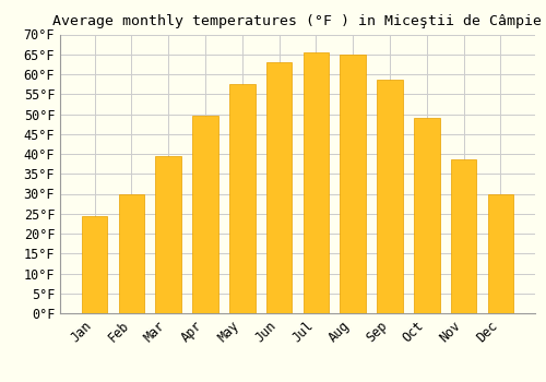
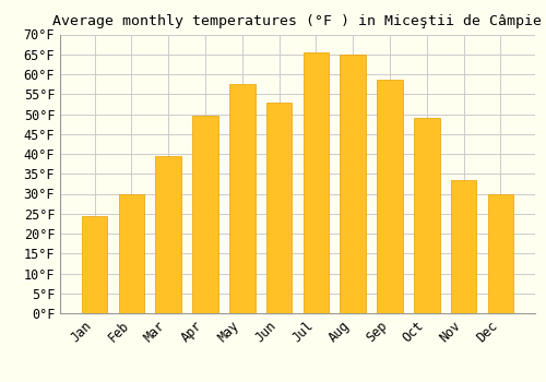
Jun: 63.0°F -> 53.0°F
Nov: 38.5°F -> 33.5°F
